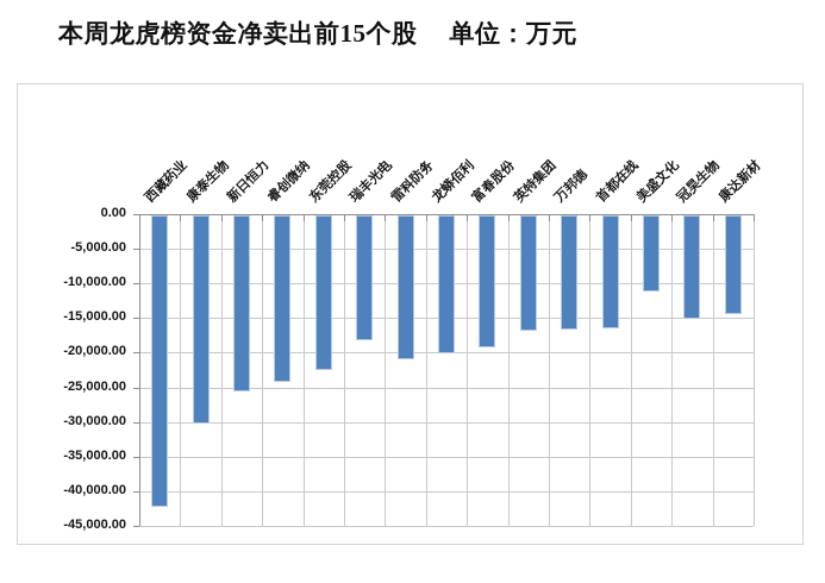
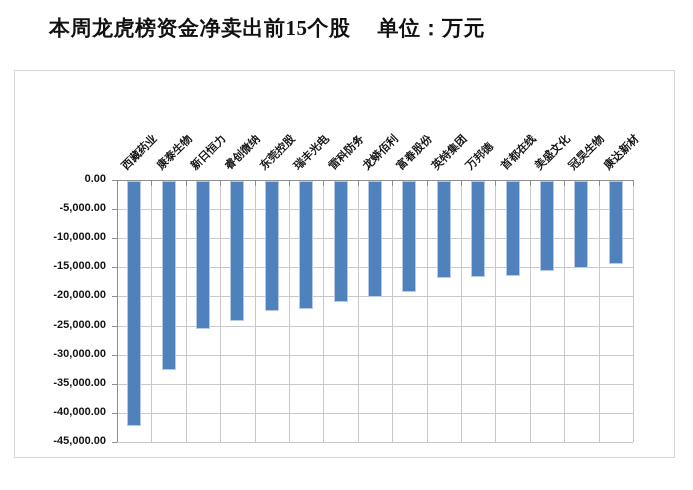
康泰生物: -30000 -> -32000
瑞丰光电: -18000 -> -22000
美盛文化: -11000 -> -15000
